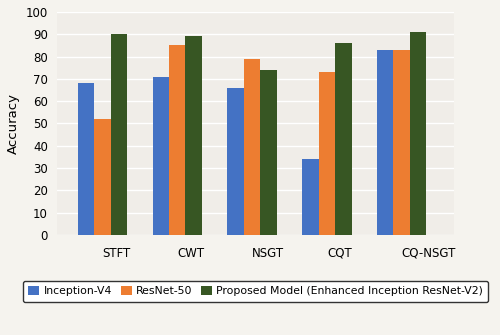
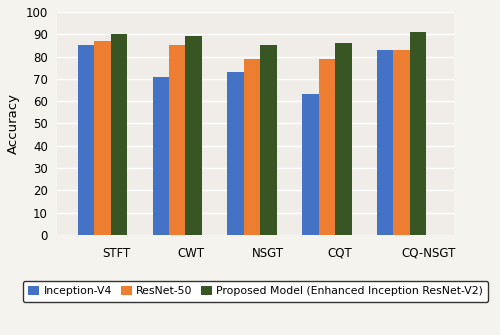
Inception-V4/STFT: 68 -> 85
ResNet-50/STFT: 52 -> 87
Inception-V4/NSGT: 66 -> 73
Proposed Model (Enhanced Inception ResNet-V2)/NSGT: 74 -> 85
Inception-V4/CQT: 34 -> 63
ResNet-50/CQT: 73 -> 79
